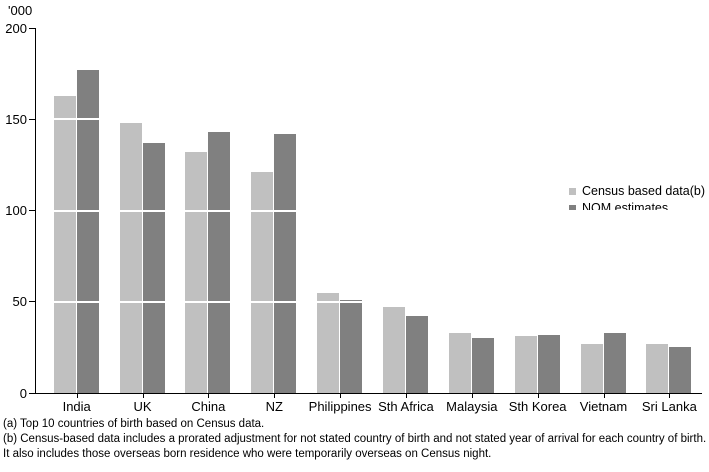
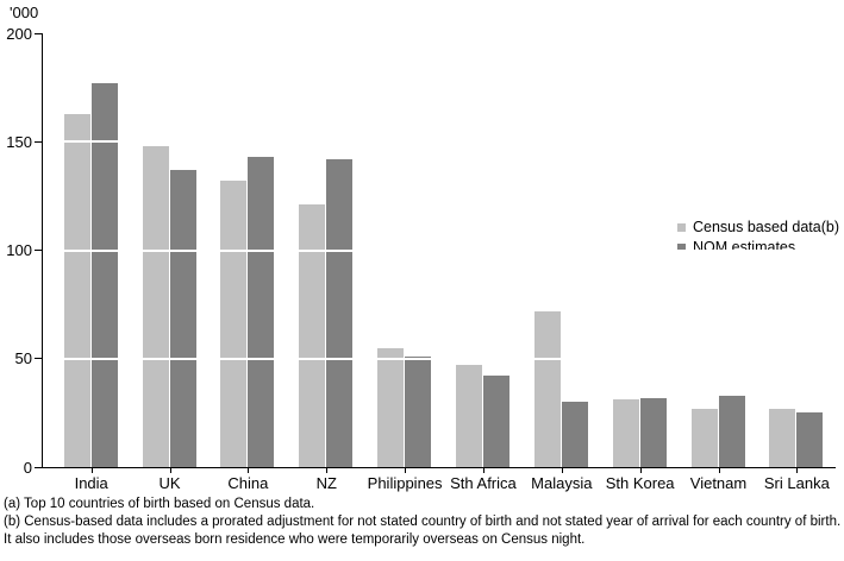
Census based data(b)/Malaysia: 33 -> 72
